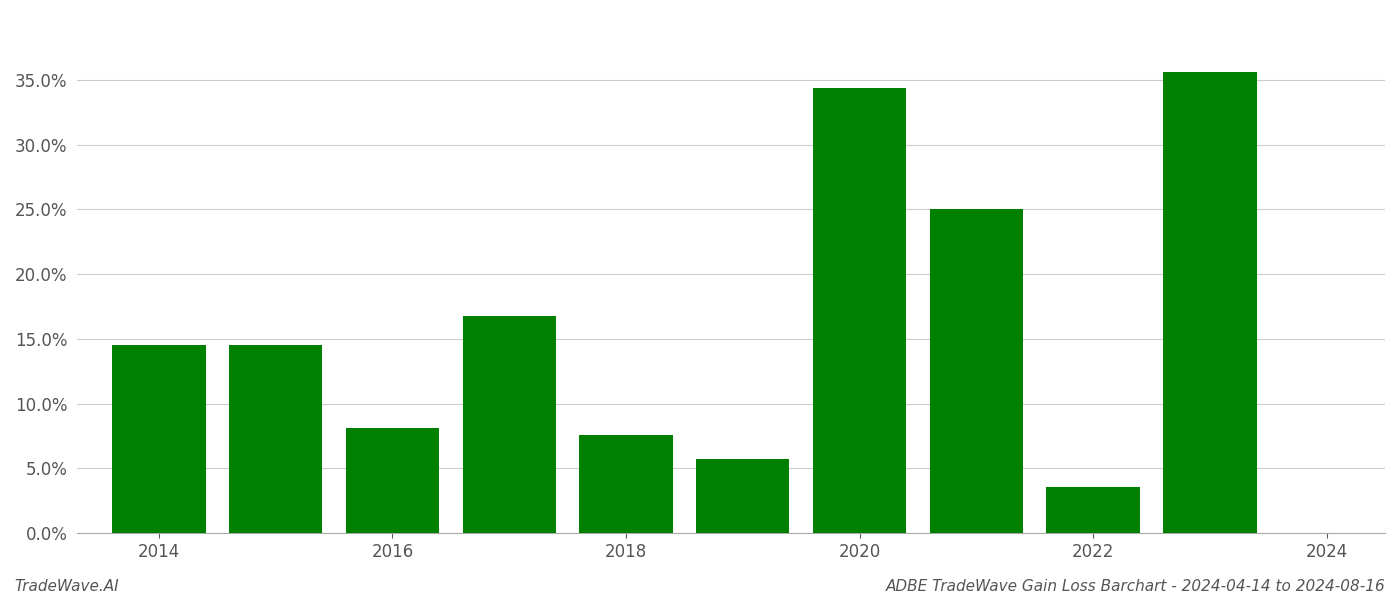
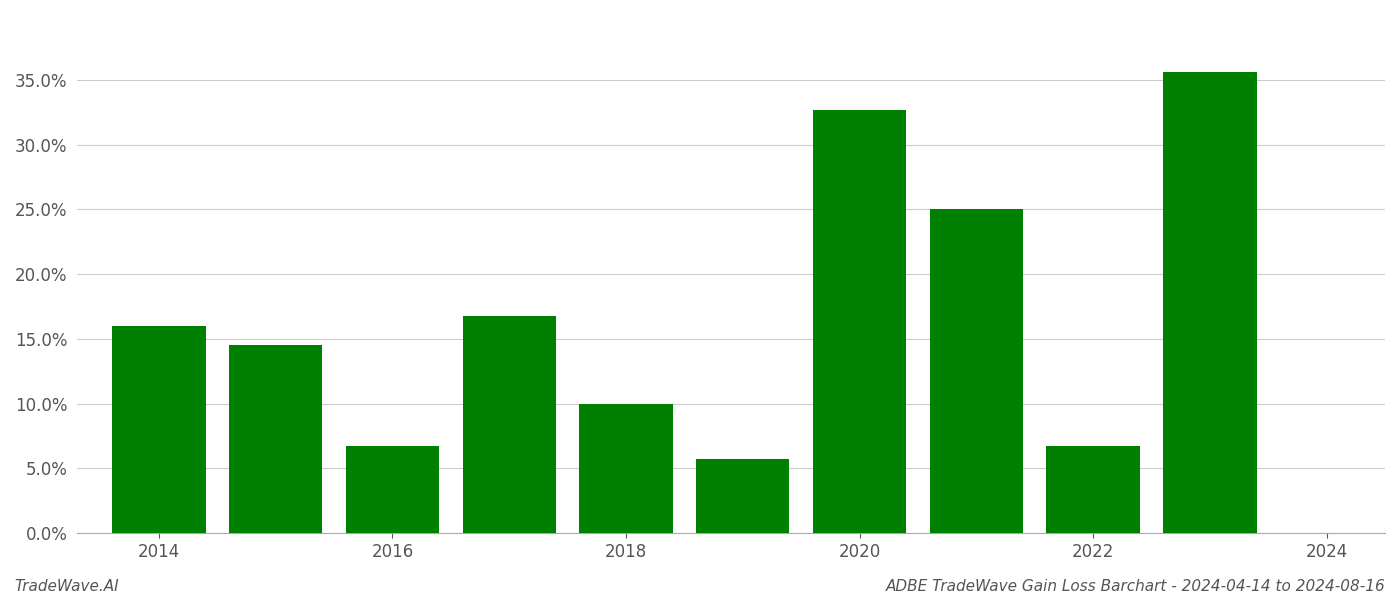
2014: 14.5% -> 16.0%
2016: 8.1% -> 6.7%
2018: 7.6% -> 10.0%
2020: 34.4% -> 32.7%
2022: 3.6% -> 6.7%
